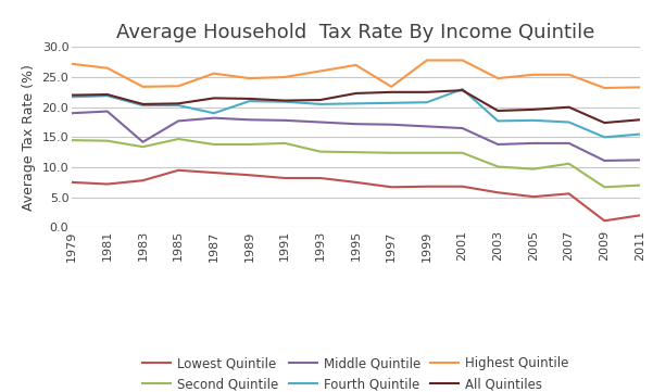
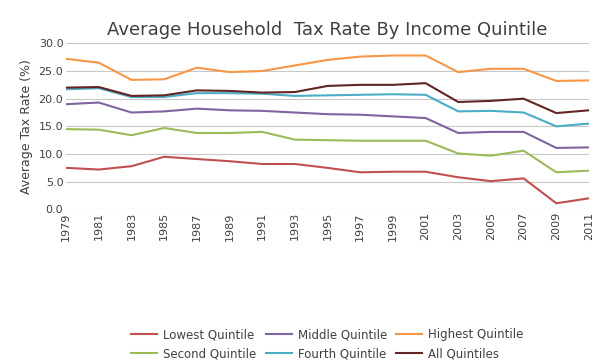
Middle Quintile/1983: 14.2 -> 17.5
Fourth Quintile/1987: 19.0 -> 21.0
Highest Quintile/1997: 23.4 -> 27.6
Fourth Quintile/2001: 23.0 -> 20.7
